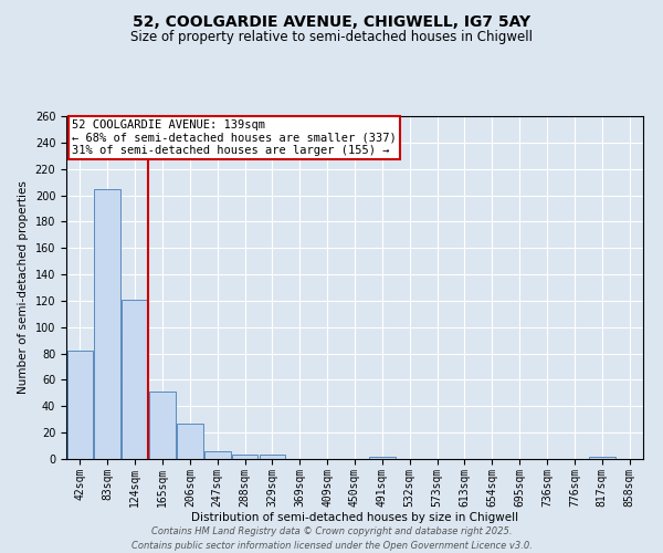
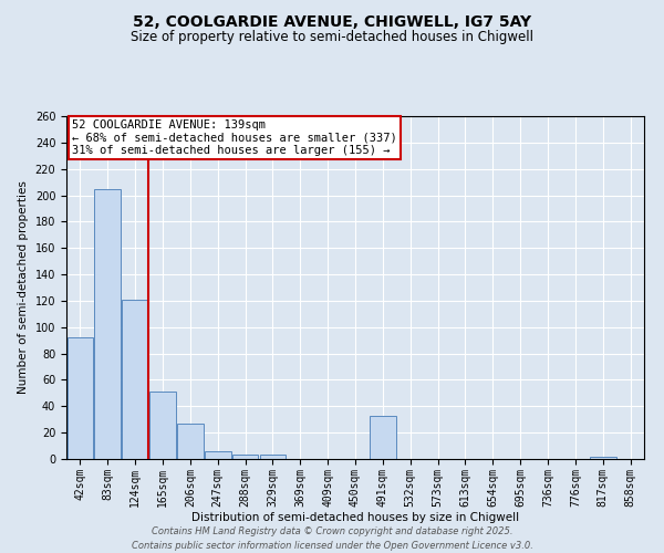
42sqm: 82 -> 92
491sqm: 2 -> 33
